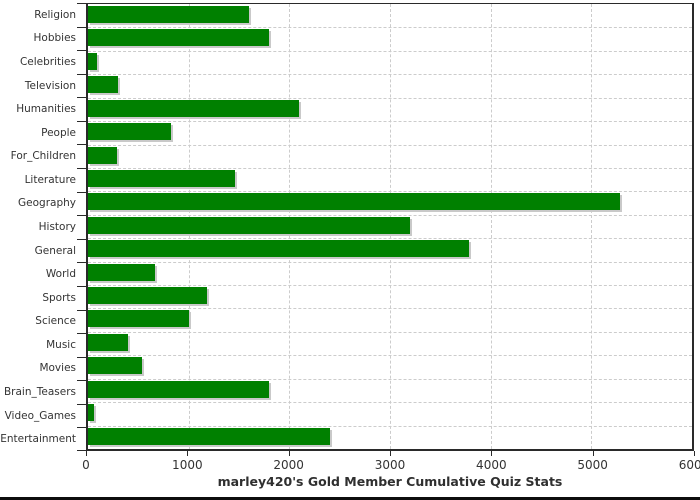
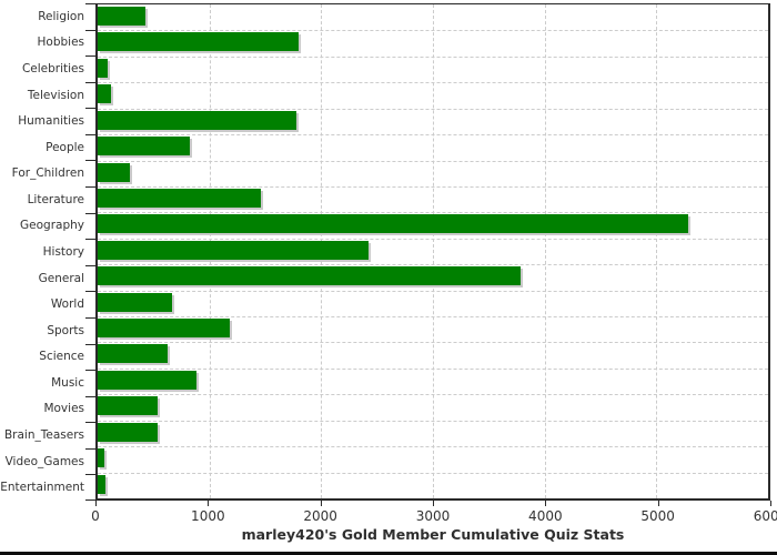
Religion: 1600 -> 400
Television: 300 -> 100
Humanities: 2100 -> 1800
History: 3200 -> 2400
Science: 1000 -> 600
Music: 400 -> 900
Brain_Teasers: 1800 -> 500
Entertainment: 2400 -> 100
